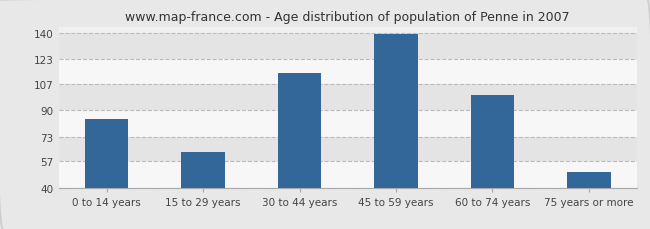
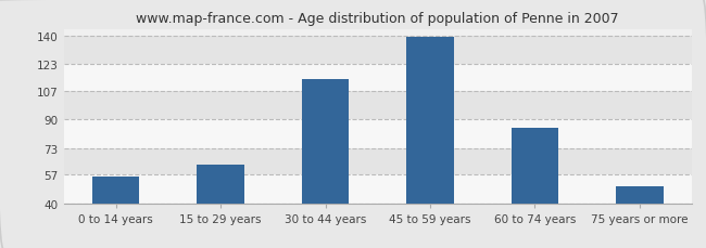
0 to 14 years: 84 -> 56
60 to 74 years: 100 -> 85
